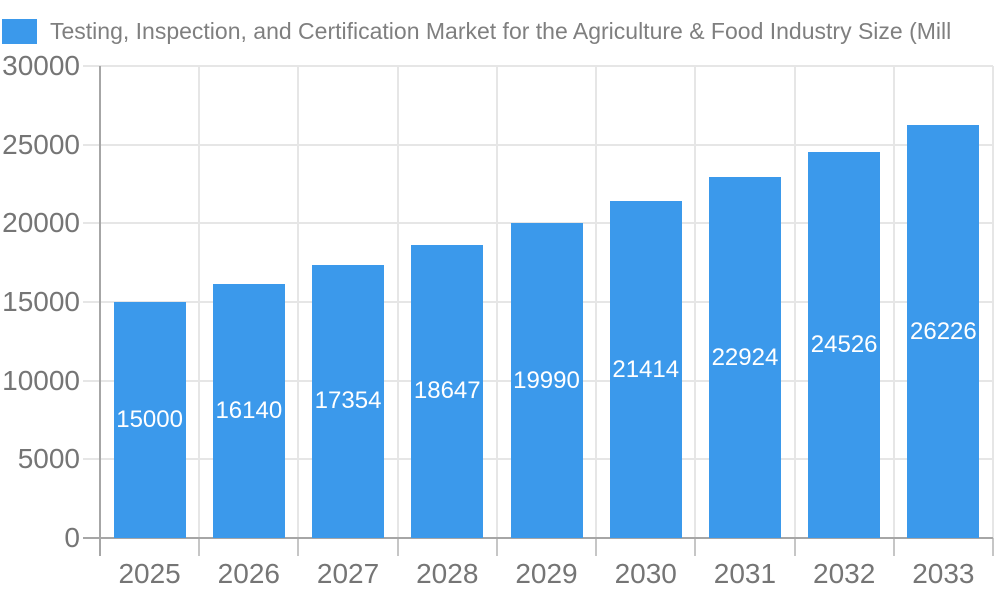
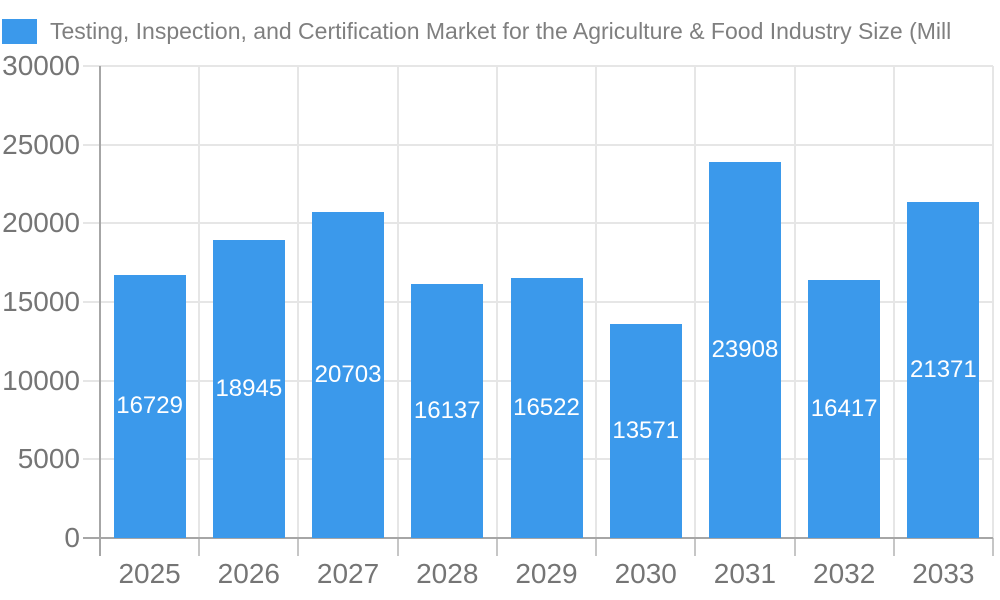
2025: 15000 -> 16729
2026: 16140 -> 18945
2027: 17354 -> 20703
2028: 18647 -> 16137
2029: 19990 -> 16522
2030: 21414 -> 13571
2031: 22924 -> 23908
2032: 24526 -> 16417
2033: 26226 -> 21371
